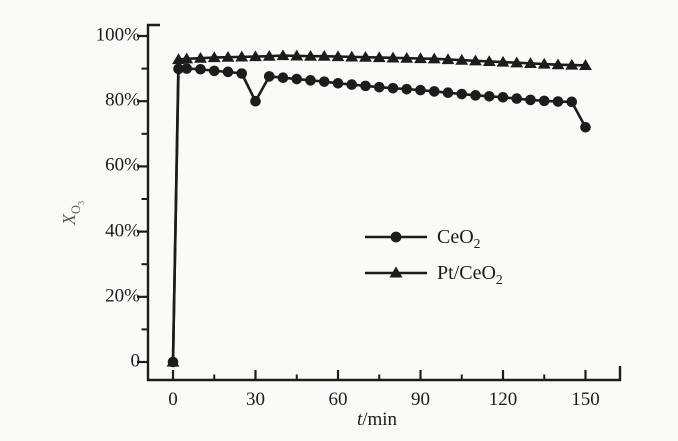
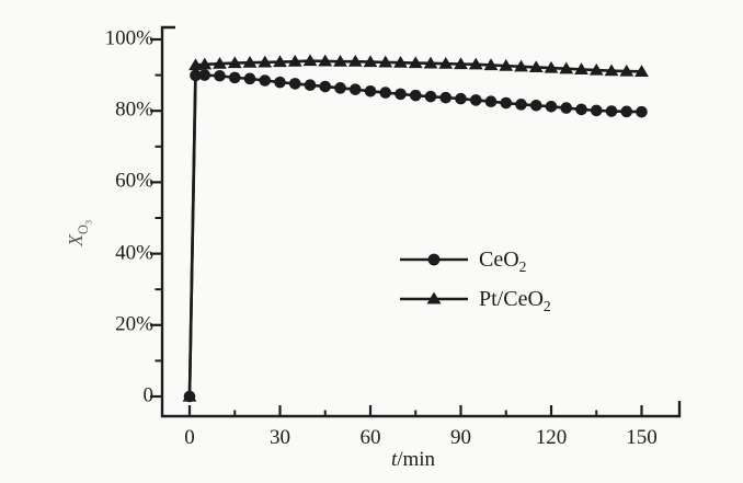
CeO2/30: 80% -> 88%
CeO2/150: 72% -> 80%
